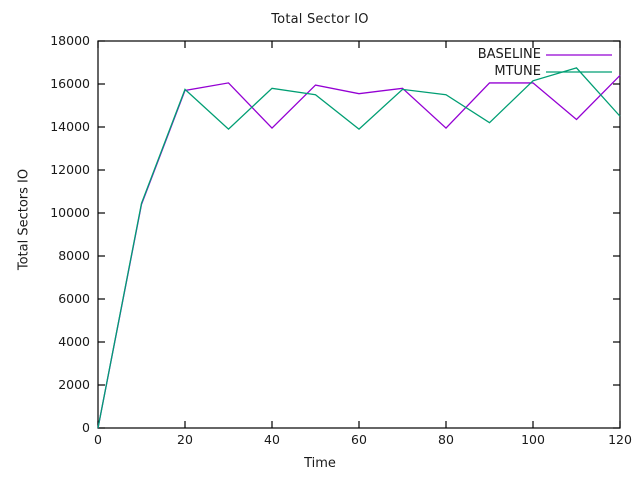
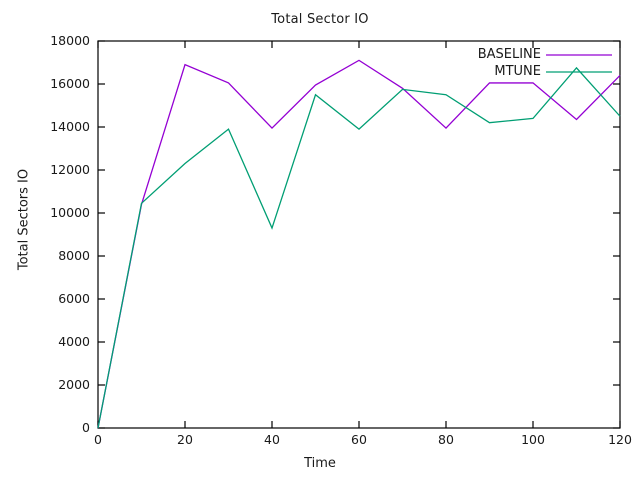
BASELINE/20: 15700 -> 16900
MTUNE/20: 15800 -> 12300
MTUNE/40: 15800 -> 9300
BASELINE/60: 15600 -> 17100
MTUNE/100: 16200 -> 14400
